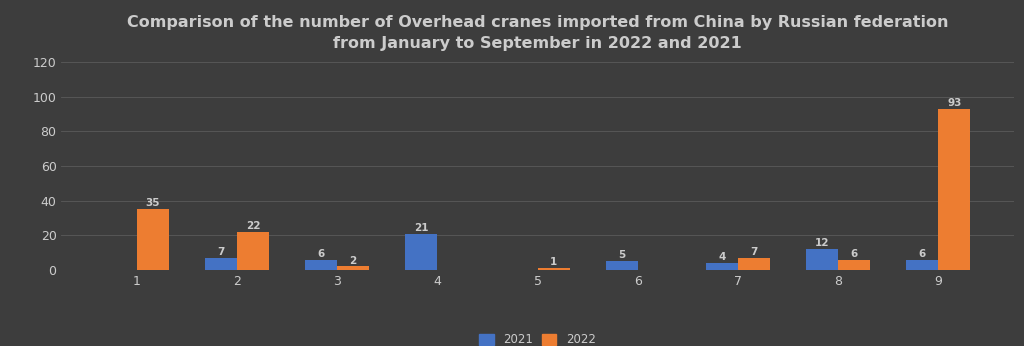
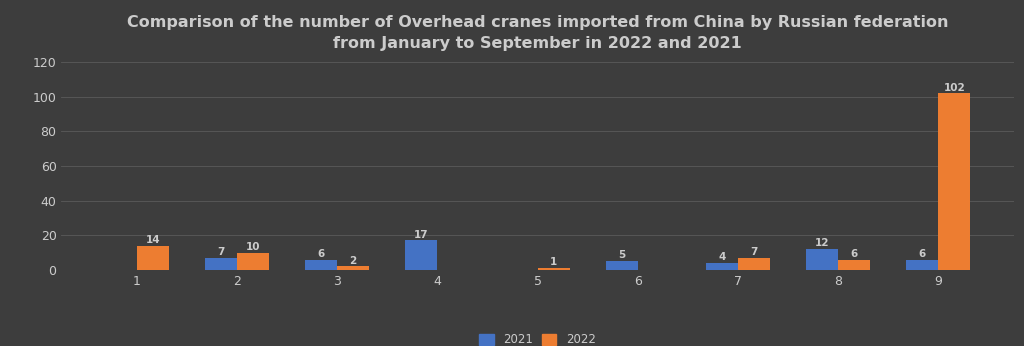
2022/1: 35 -> 14
2022/2: 22 -> 10
2021/4: 21 -> 17
2022/9: 93 -> 102
